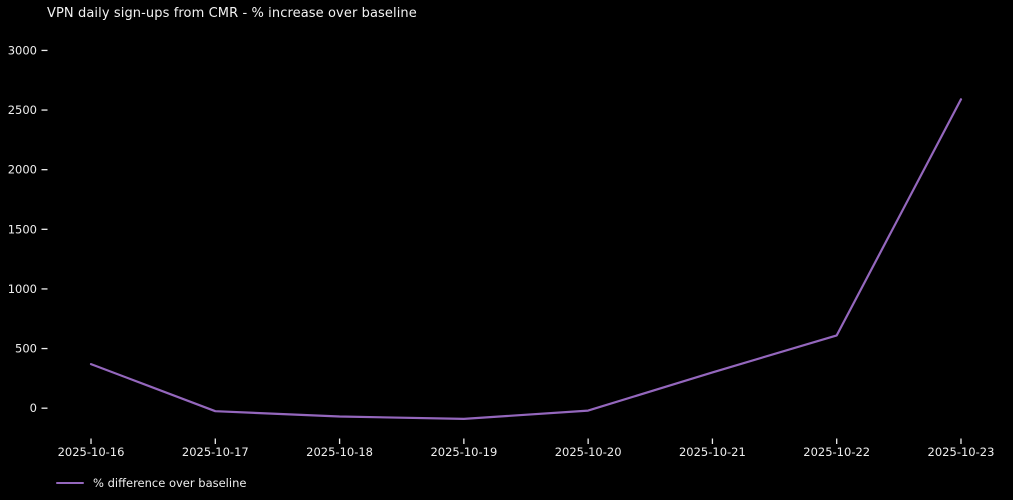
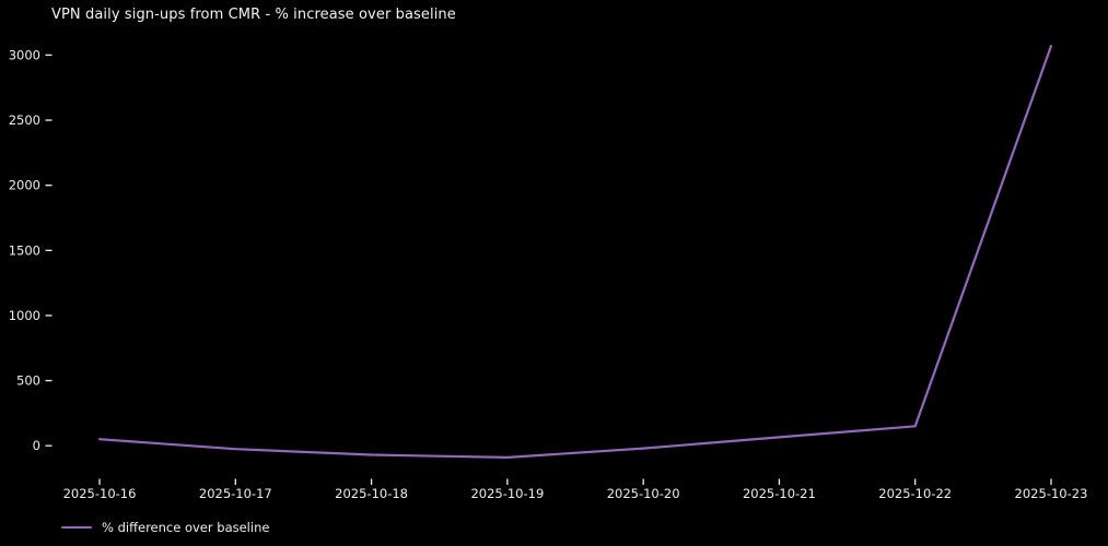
2025-10-16: 370 -> 50
2025-10-21: 300 -> 60
2025-10-22: 610 -> 150
2025-10-23: 2590 -> 3070
